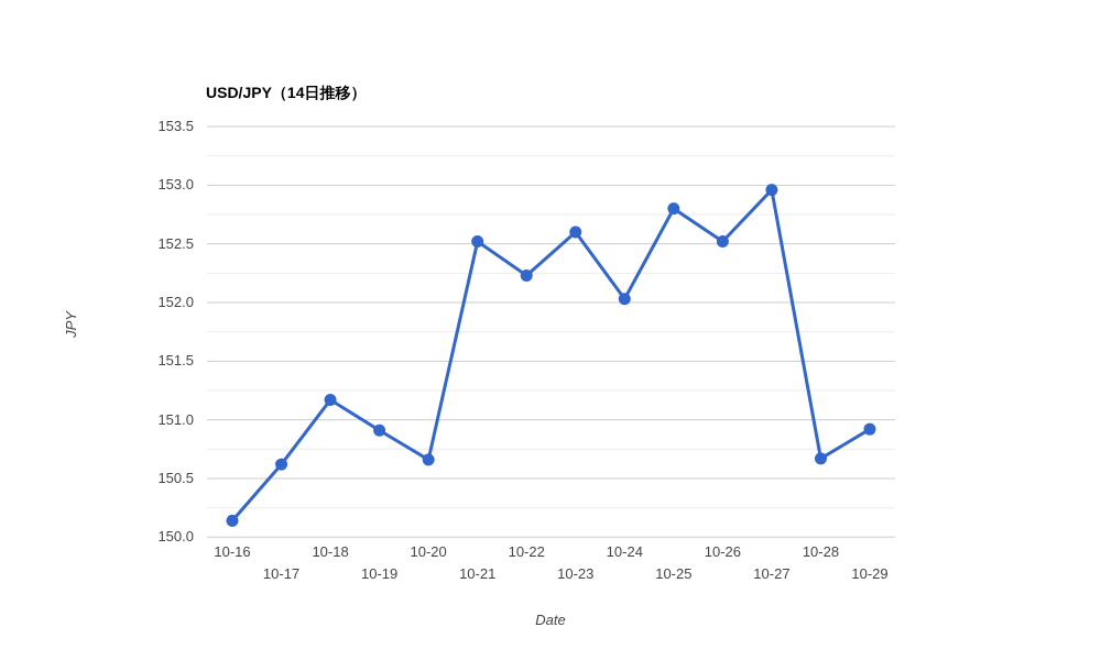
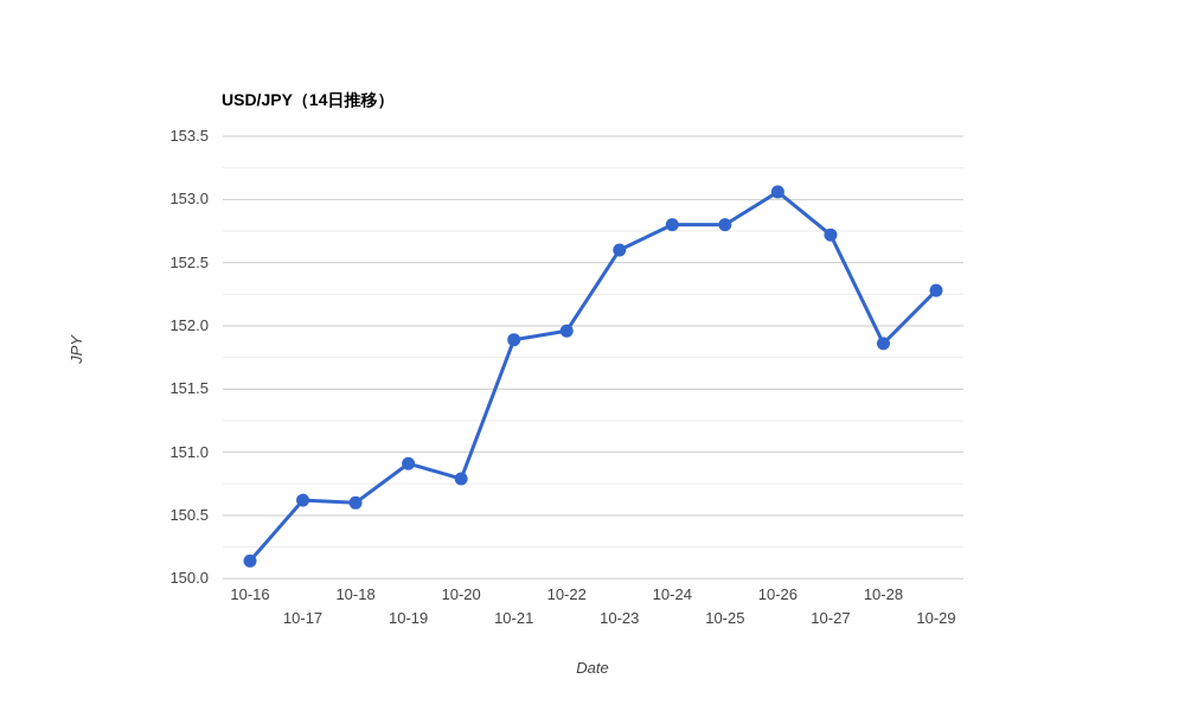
10-18: 151.17 -> 150.60
10-20: 150.66 -> 150.79
10-21: 152.52 -> 151.89
10-22: 152.23 -> 151.96
10-24: 152.03 -> 152.80
10-26: 152.52 -> 153.06
10-27: 152.96 -> 152.72
10-28: 150.67 -> 151.86
10-29: 150.92 -> 152.28
